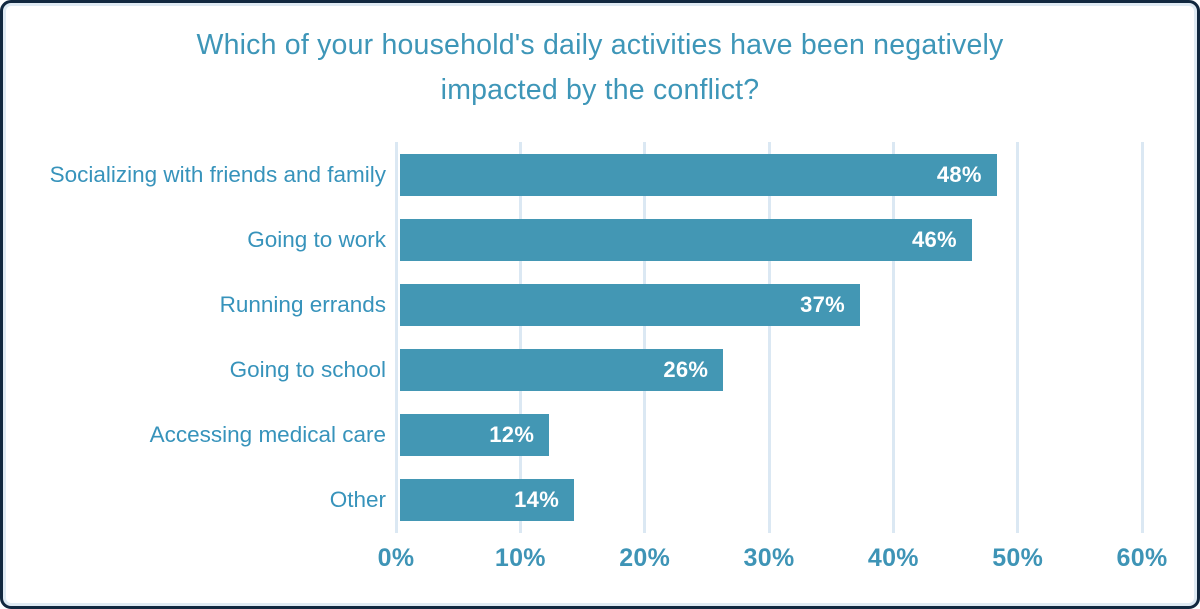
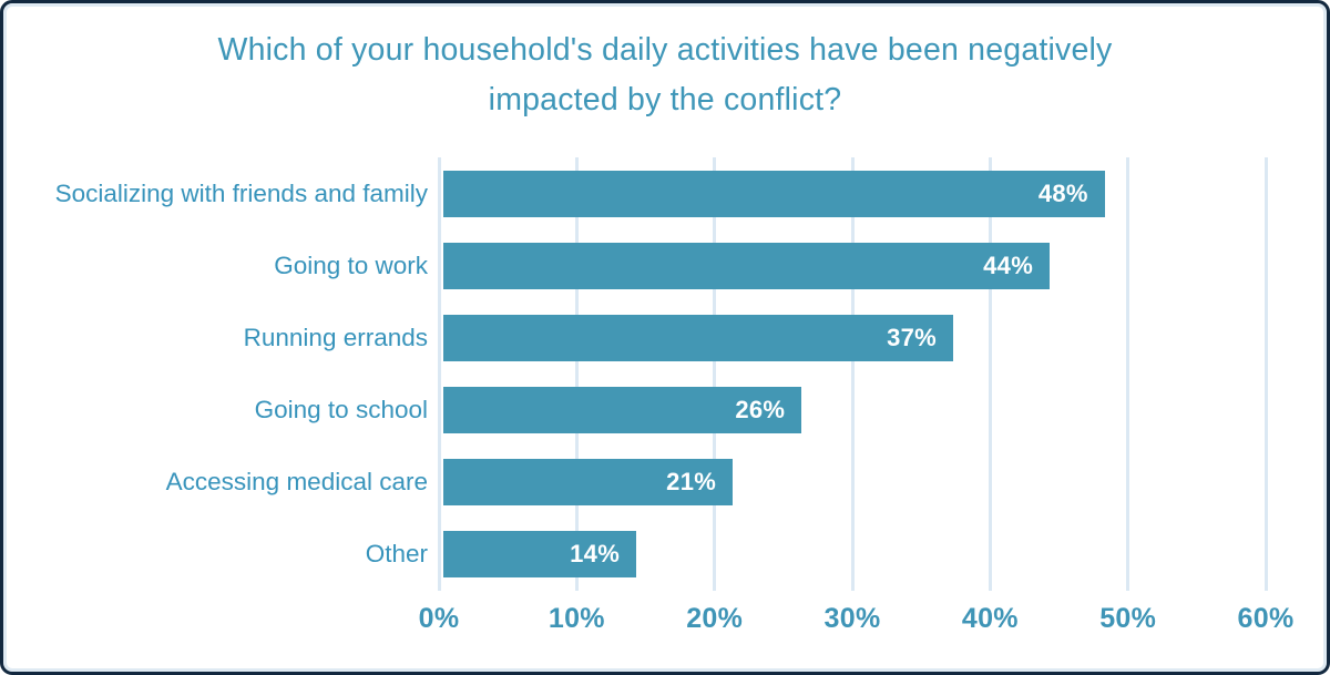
Going to work: 46% -> 44%
Accessing medical care: 12% -> 21%
